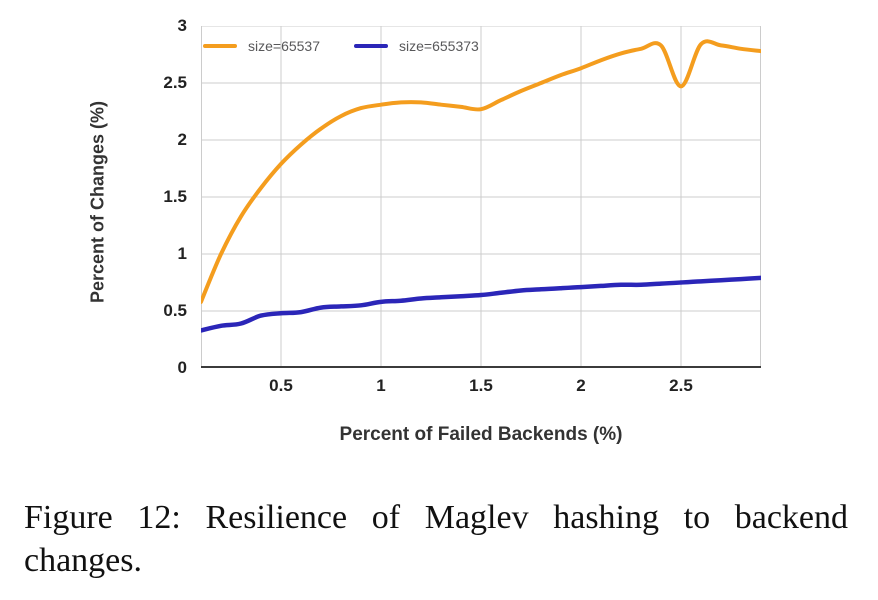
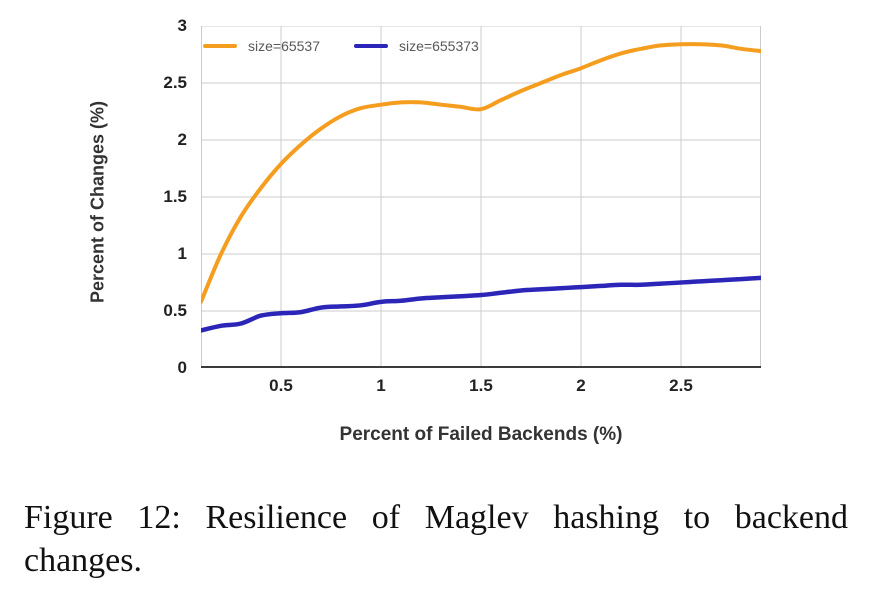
size=65537/2.5: 2.47 -> 2.84
